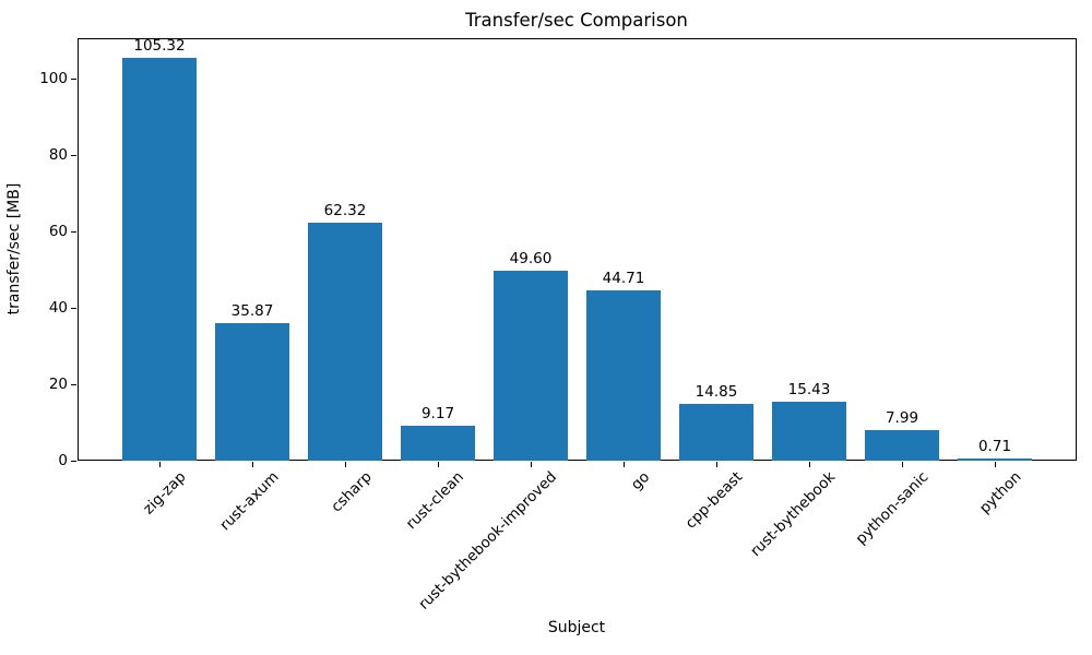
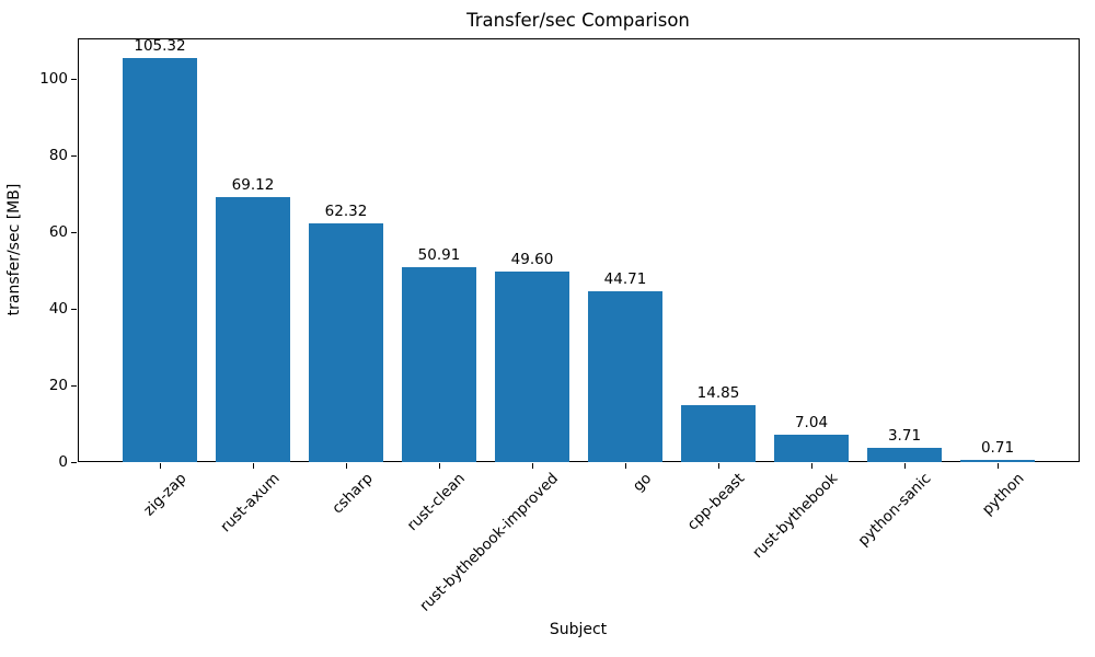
rust-axum: 35.87 -> 69.12
rust-clean: 9.17 -> 50.91
rust-bythebook: 15.43 -> 7.04
python-sanic: 7.99 -> 3.71
